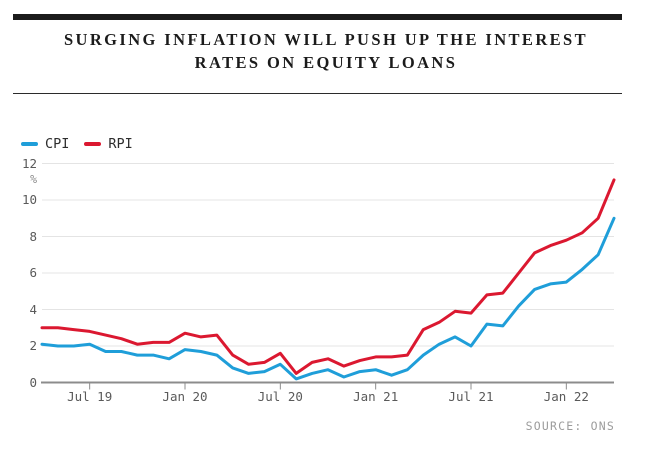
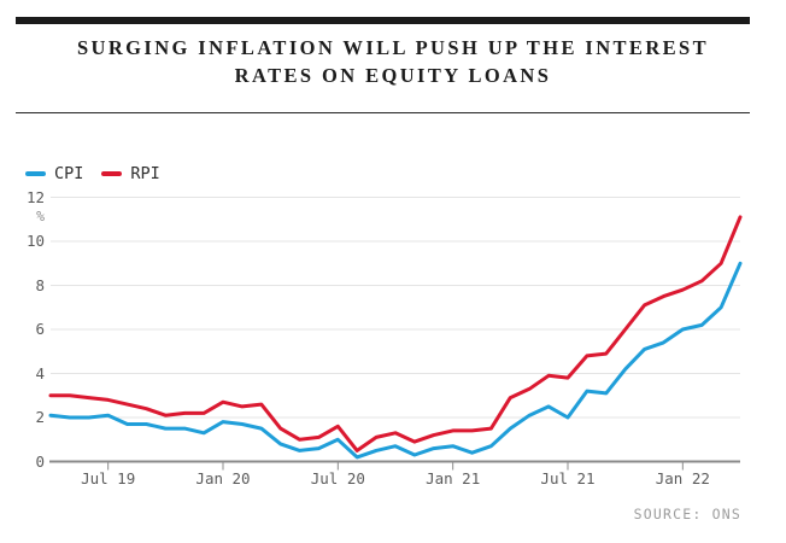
CPI/Jan 22: 5.5 -> 6.0
